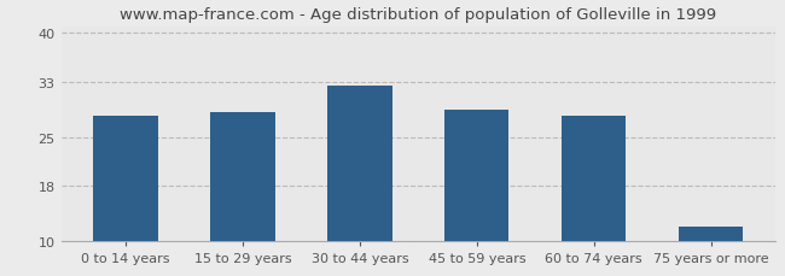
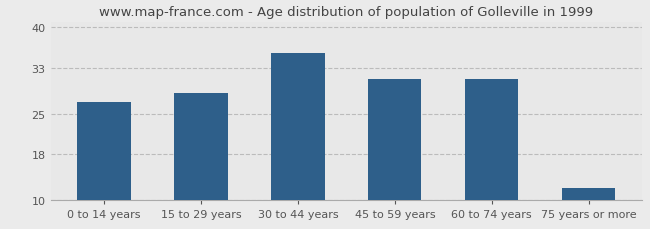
0 to 14 years: 28.0 -> 27.0
30 to 44 years: 32.4 -> 35.5
45 to 59 years: 29.0 -> 31.0
60 to 74 years: 28.0 -> 31.0
